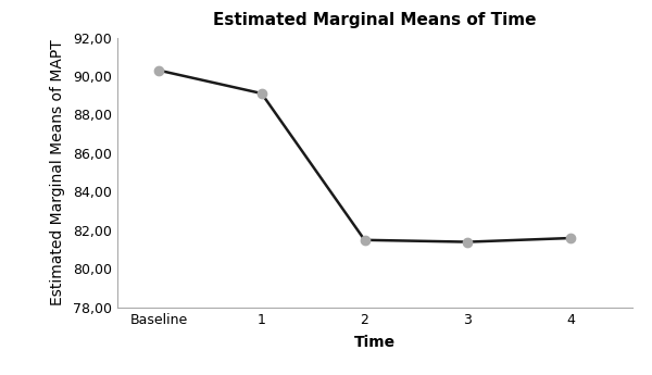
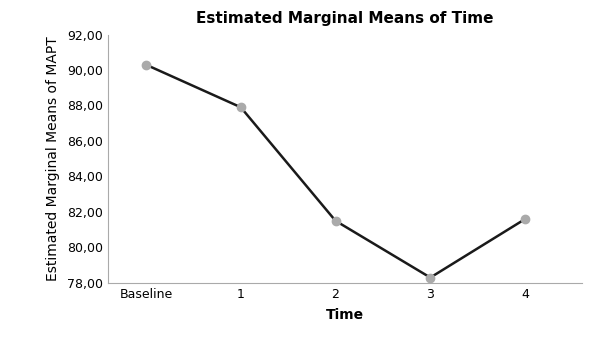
1: 89,1 -> 87,9
3: 81,4 -> 78,3
